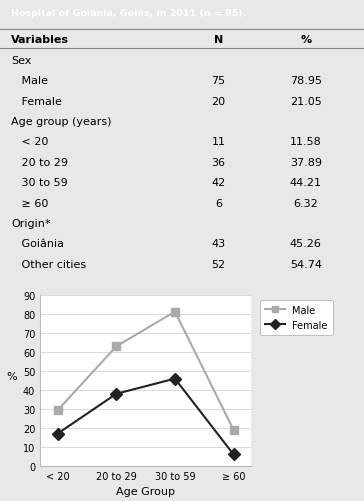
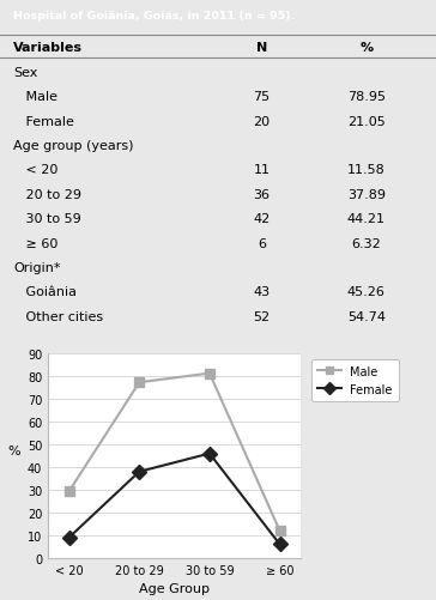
Female/< 20: 17 -> 9
Male/20 to 29: 63 -> 77
Male/≥ 60: 19 -> 12
